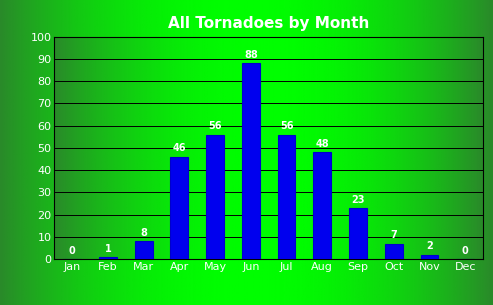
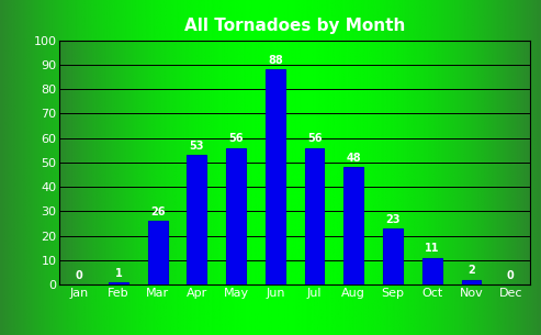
Mar: 8 -> 26
Apr: 46 -> 53
Oct: 7 -> 11
